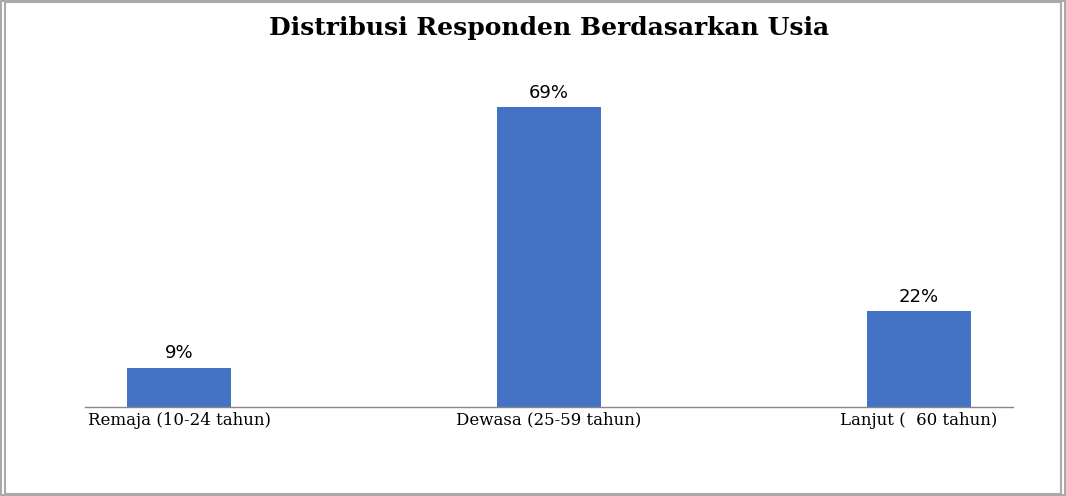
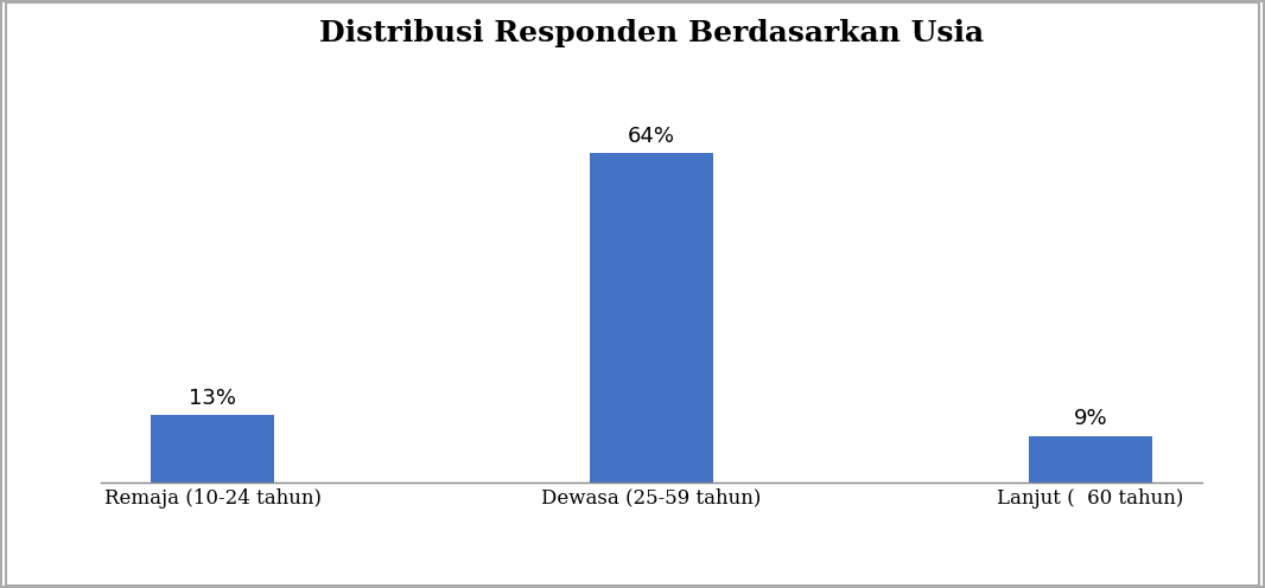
Remaja (10-24 tahun): 9% -> 13%
Dewasa (25-59 tahun): 69% -> 64%
Lanjut ( 60 tahun): 22% -> 9%
